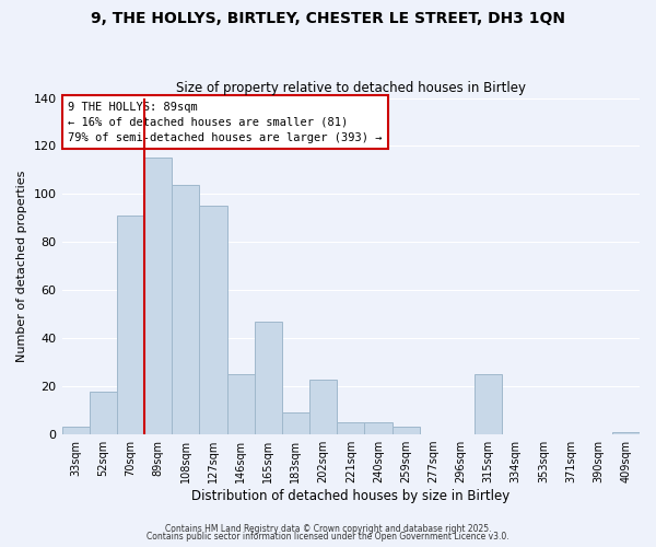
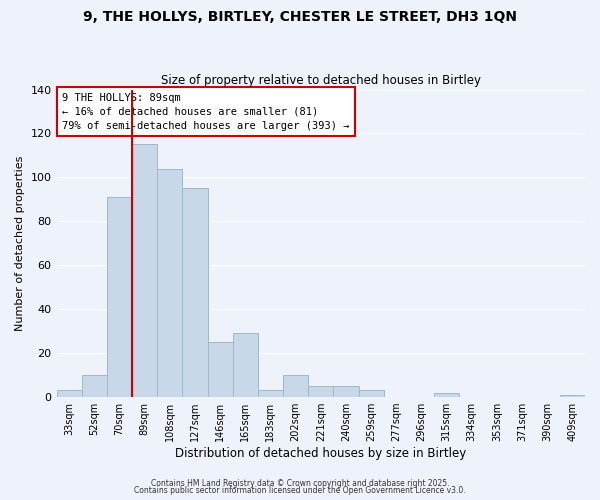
52sqm: 18 -> 10
165sqm: 47 -> 29
183sqm: 9 -> 3
202sqm: 23 -> 10
315sqm: 25 -> 2
